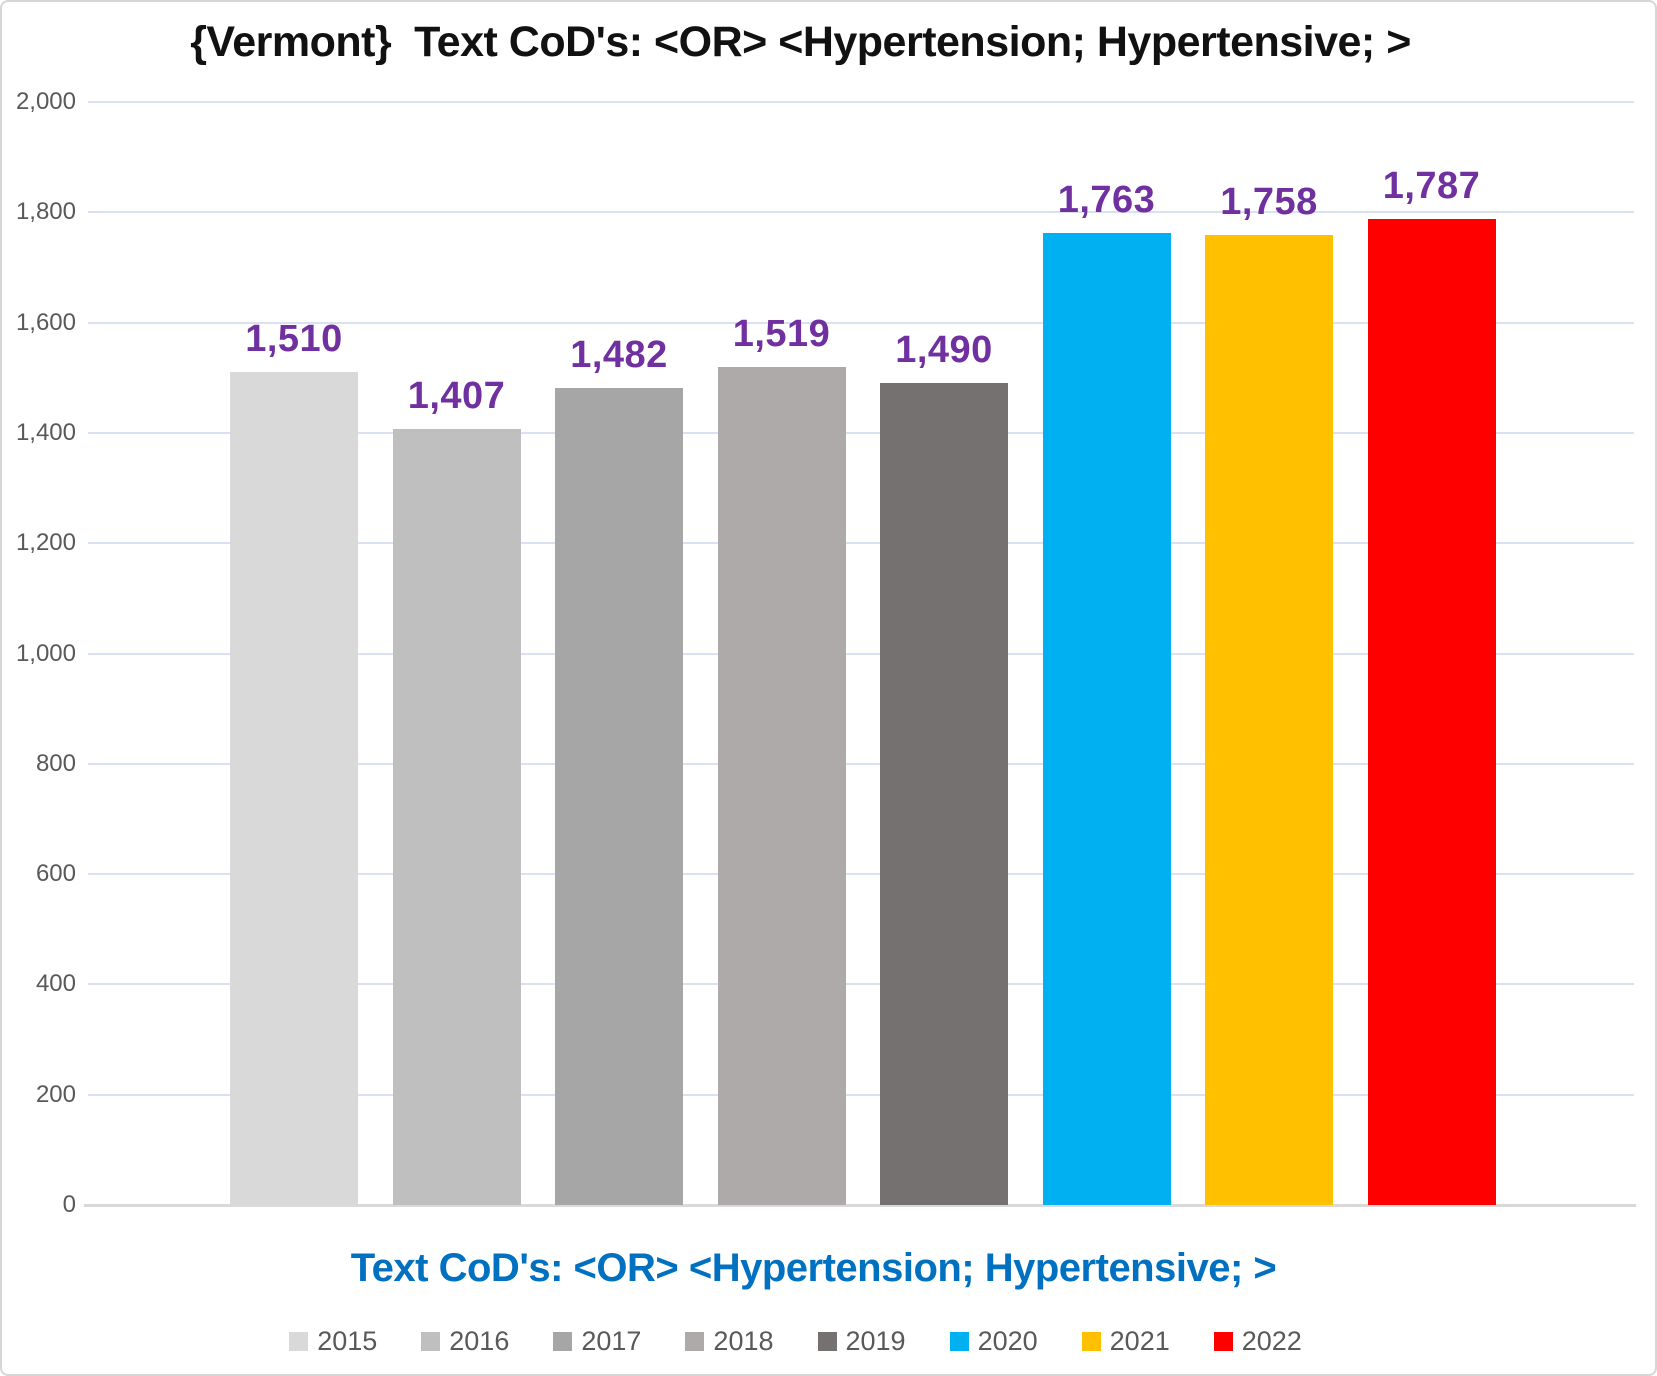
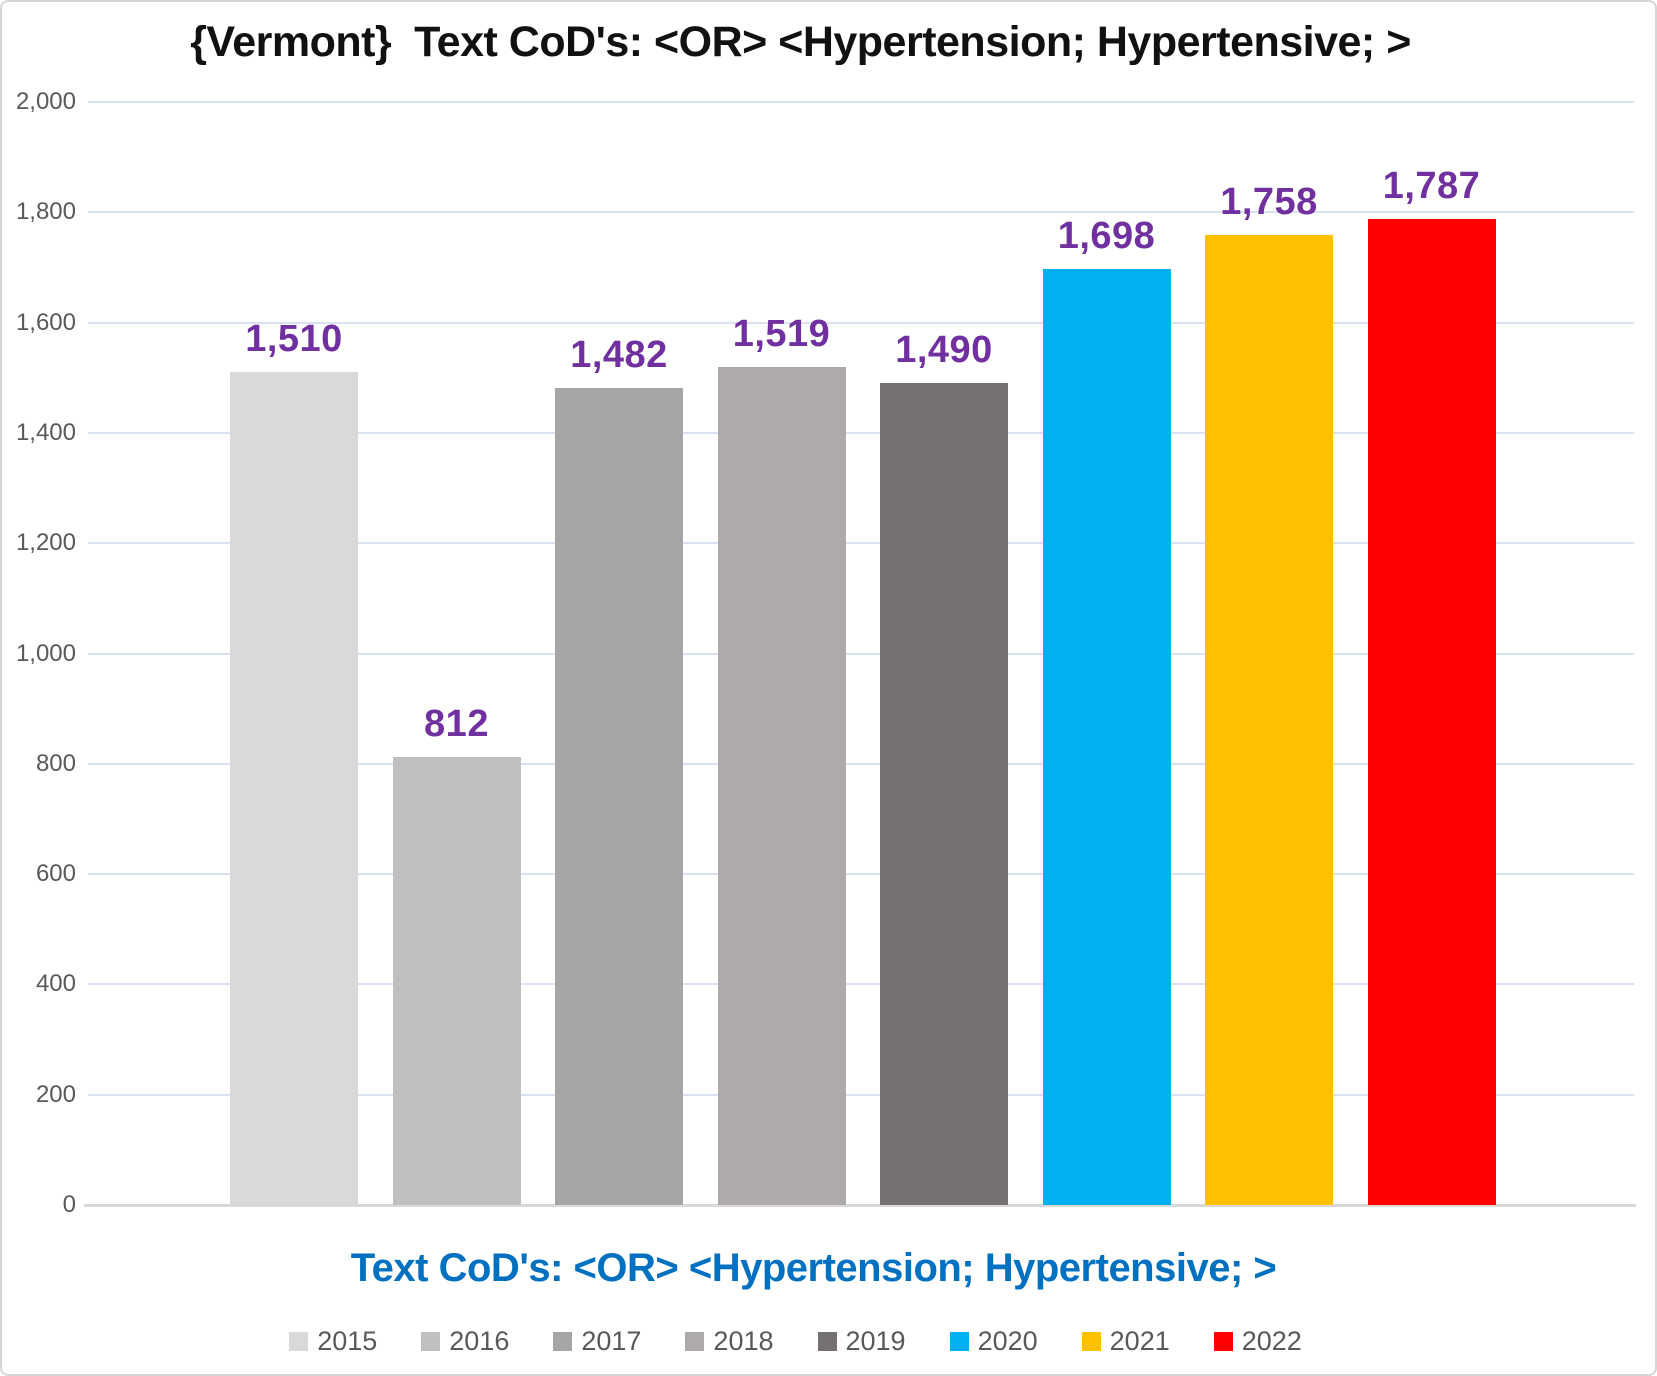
2016: 1,407 -> 812
2020: 1,763 -> 1,698
